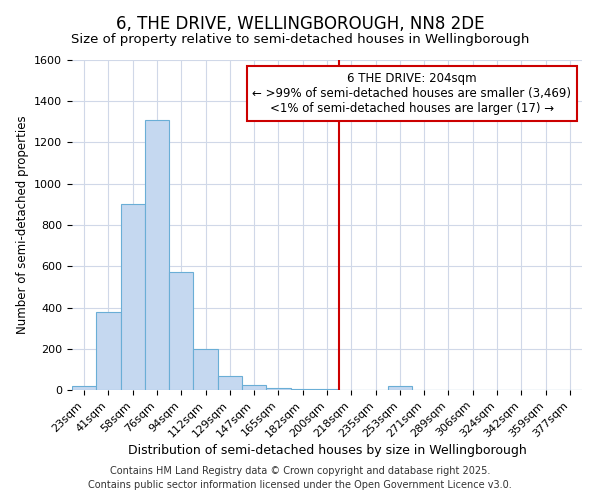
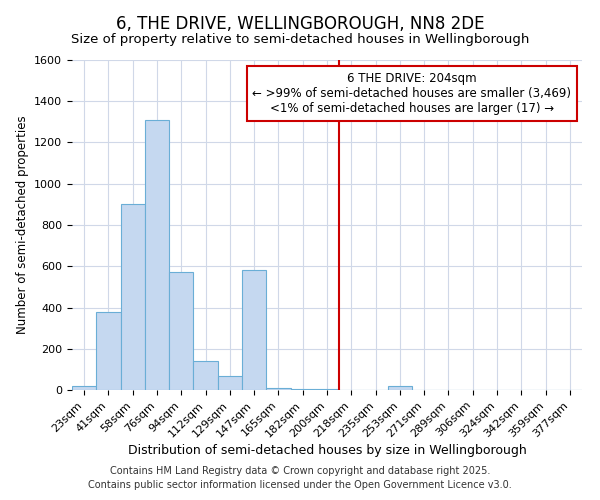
112sqm: 200 -> 140
147sqm: 25 -> 580
